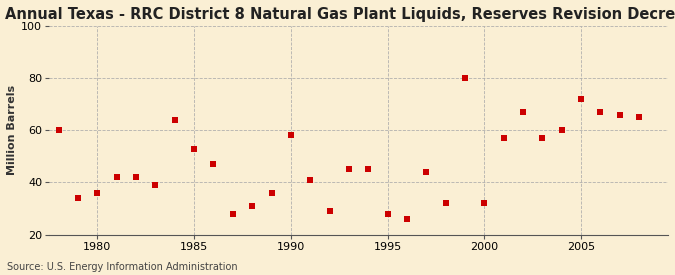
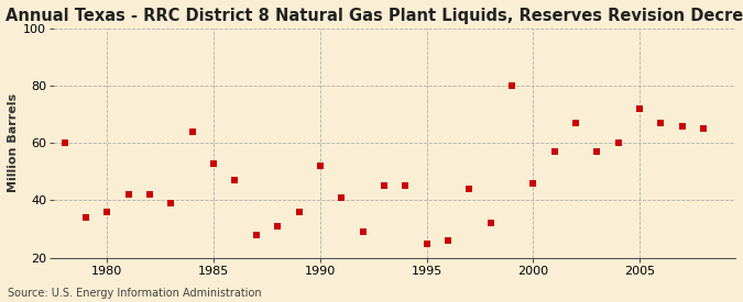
1990: 58 -> 52
1995: 28 -> 25
2000: 32 -> 46
